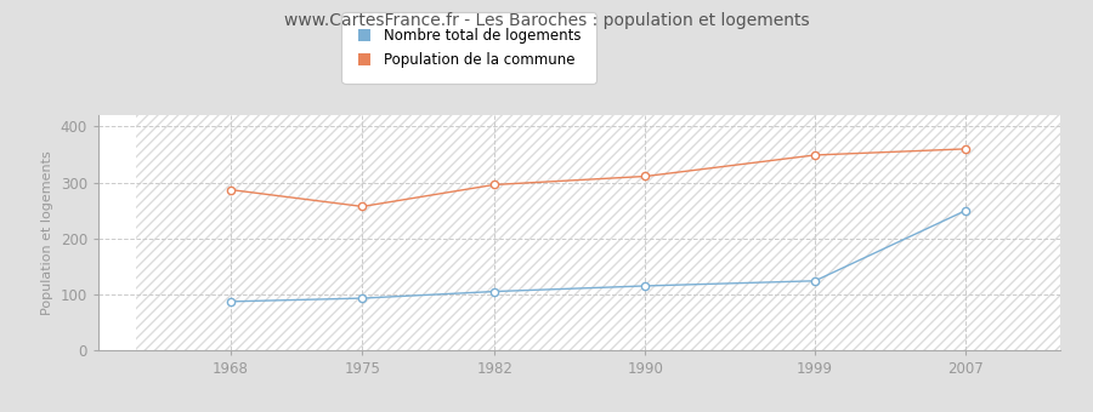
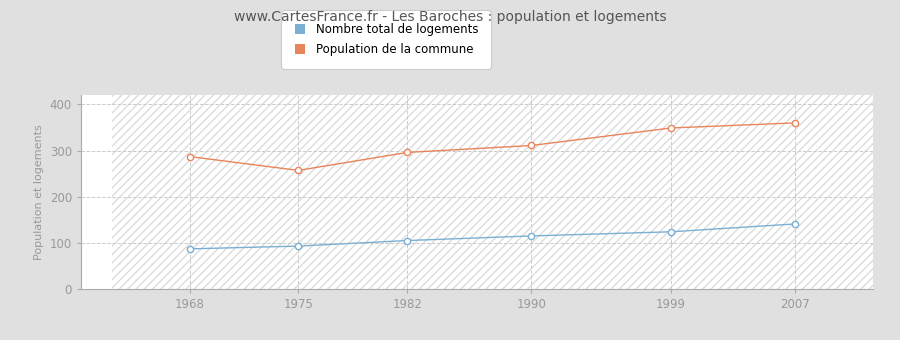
Nombre total de logements/2007: 250 -> 141
